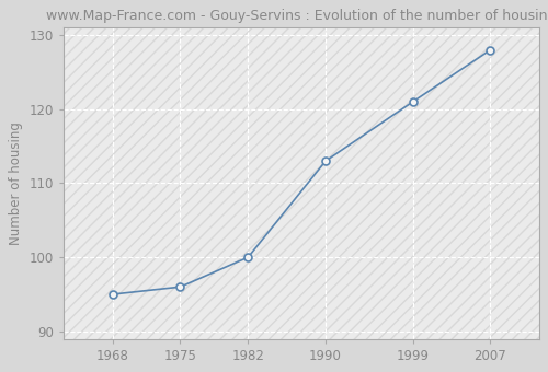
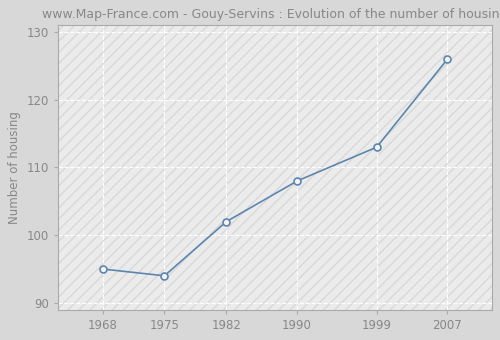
1975: 96 -> 94
1982: 100 -> 102
1990: 113 -> 108
1999: 121 -> 113
2007: 128 -> 126
